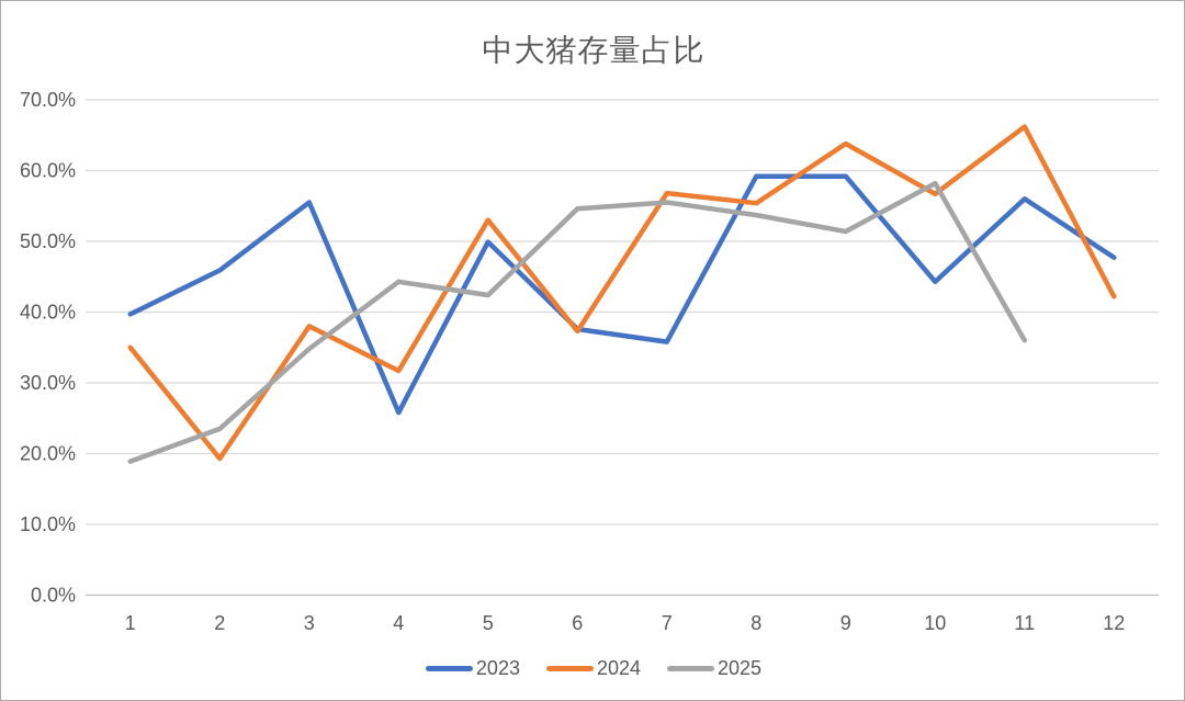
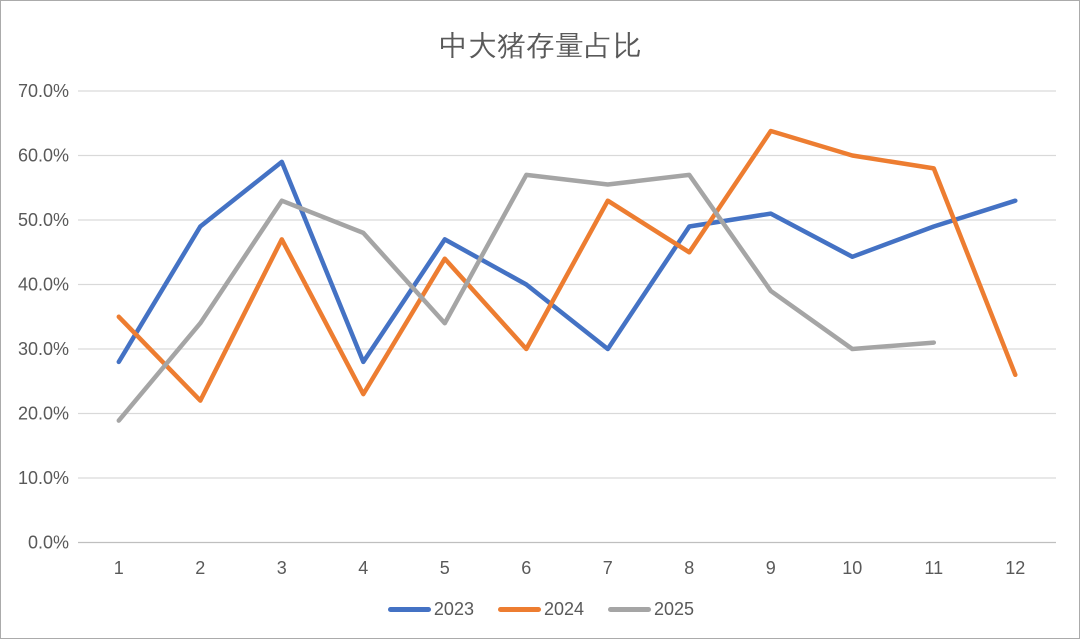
2023/1: 40% -> 28%
2023/2: 46% -> 49%
2024/2: 19% -> 22%
2025/2: 24% -> 34%
2023/3: 56% -> 59%
2024/3: 38% -> 47%
2025/3: 35% -> 53%
2023/4: 26% -> 28%
2024/4: 32% -> 23%
2025/4: 44% -> 48%
2023/5: 50% -> 47%
2024/5: 53% -> 44%
2025/5: 42% -> 34%
2023/6: 38% -> 40%
2024/6: 37% -> 30%
2025/6: 55% -> 57%
2023/7: 36% -> 30%
2024/7: 57% -> 53%
2023/8: 59% -> 49%
2024/8: 55% -> 45%
2025/8: 54% -> 57%
2023/9: 59% -> 51%
2025/9: 51% -> 39%
2024/10: 57% -> 60%
2025/10: 58% -> 30%
2023/11: 56% -> 49%
2024/11: 66% -> 58%
2025/11: 36% -> 31%
2023/12: 48% -> 53%
2024/12: 42% -> 26%
